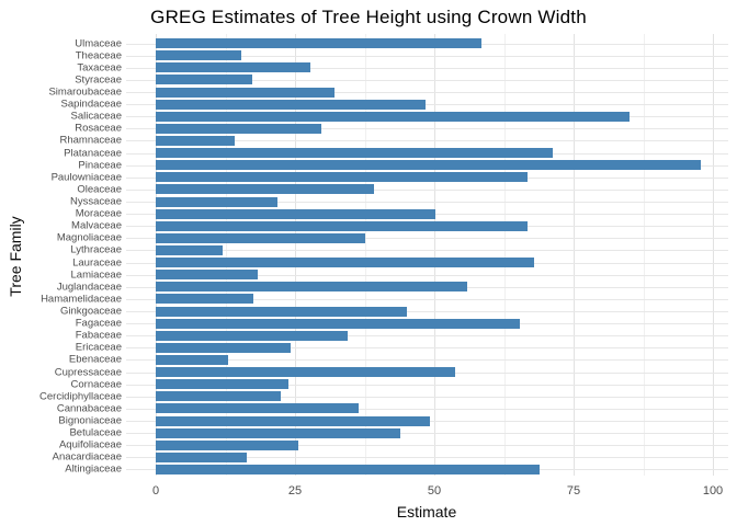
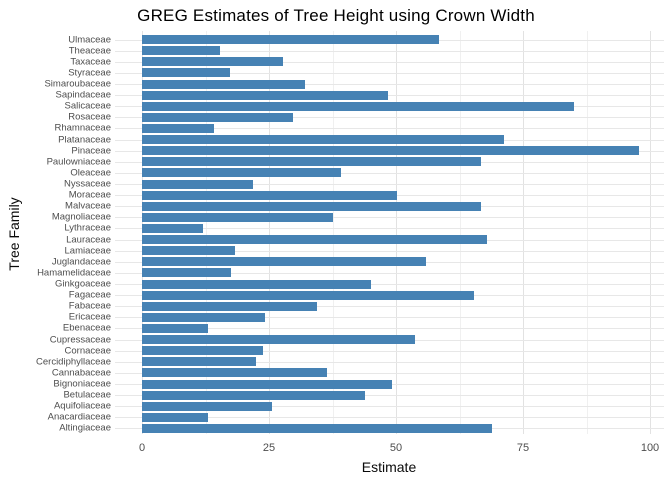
Anacardiaceae: 16 -> 13
